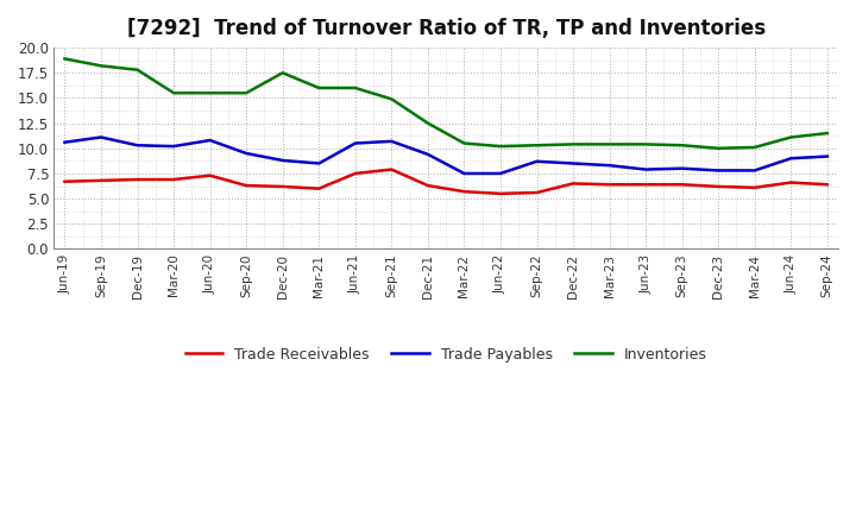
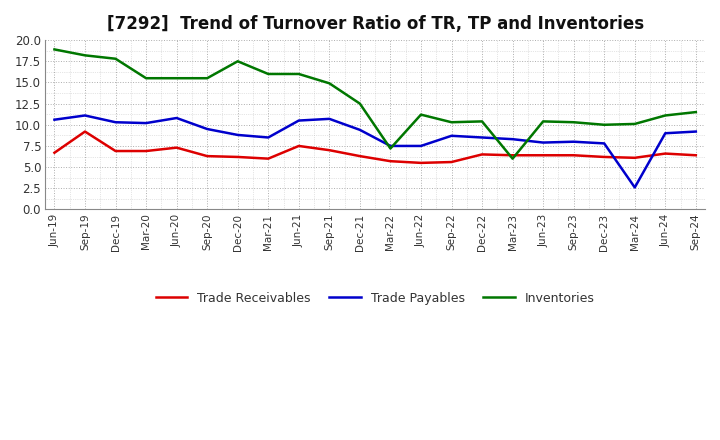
Trade Receivables/Sep-19: 6.8 -> 9.2
Trade Receivables/Sep-21: 7.9 -> 7.0
Inventories/Mar-22: 10.5 -> 7.2
Inventories/Jun-22: 10.2 -> 11.2
Inventories/Mar-23: 10.4 -> 6.0
Trade Payables/Mar-24: 7.8 -> 2.6
